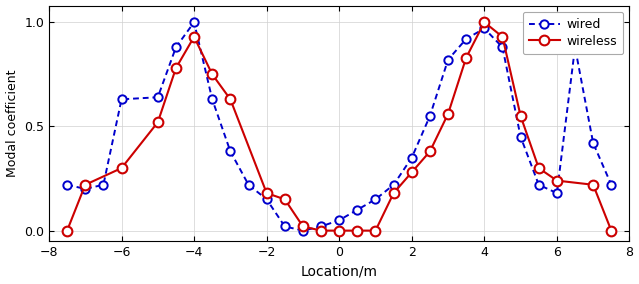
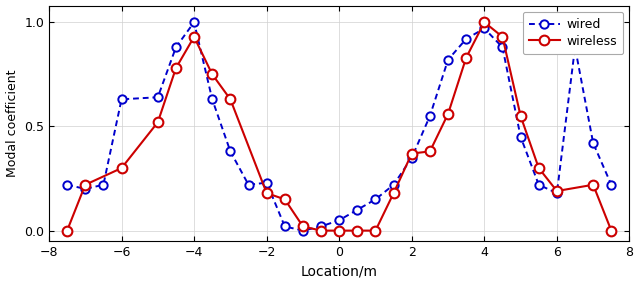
wired/−2: 0.15 -> 0.23
wireless/2: 0.28 -> 0.37
wireless/6: 0.24 -> 0.19
